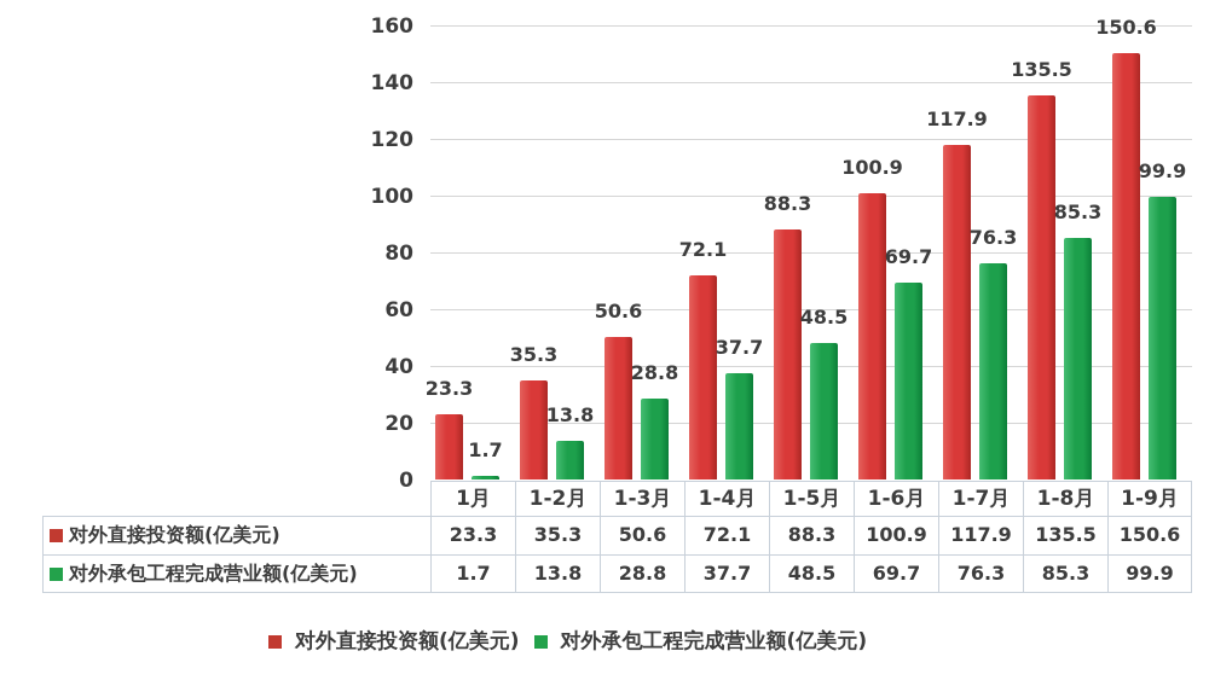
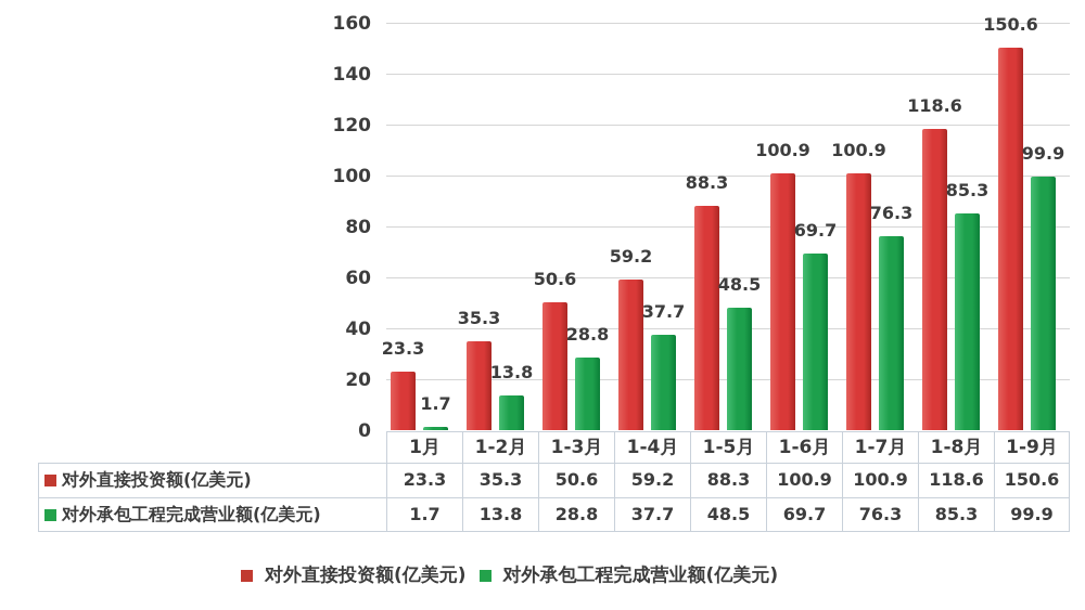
对外直接投资额(亿美元)/1-4月: 72.1 -> 59.2
对外直接投资额(亿美元)/1-7月: 117.9 -> 100.9
对外直接投资额(亿美元)/1-8月: 135.5 -> 118.6
